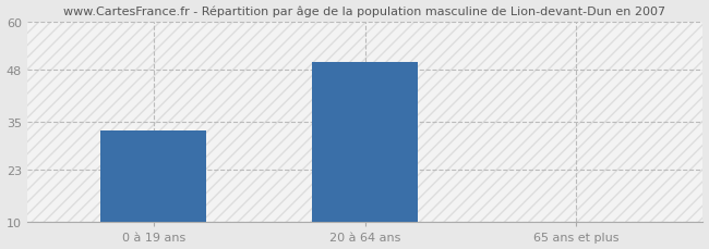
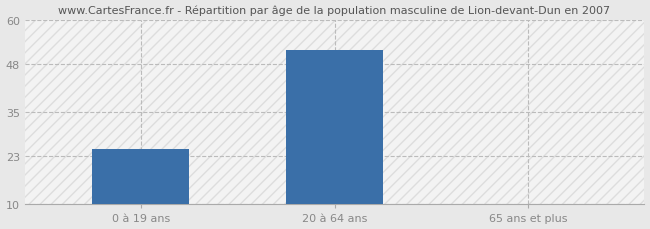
0 à 19 ans: 33 -> 25
20 à 64 ans: 50 -> 52
